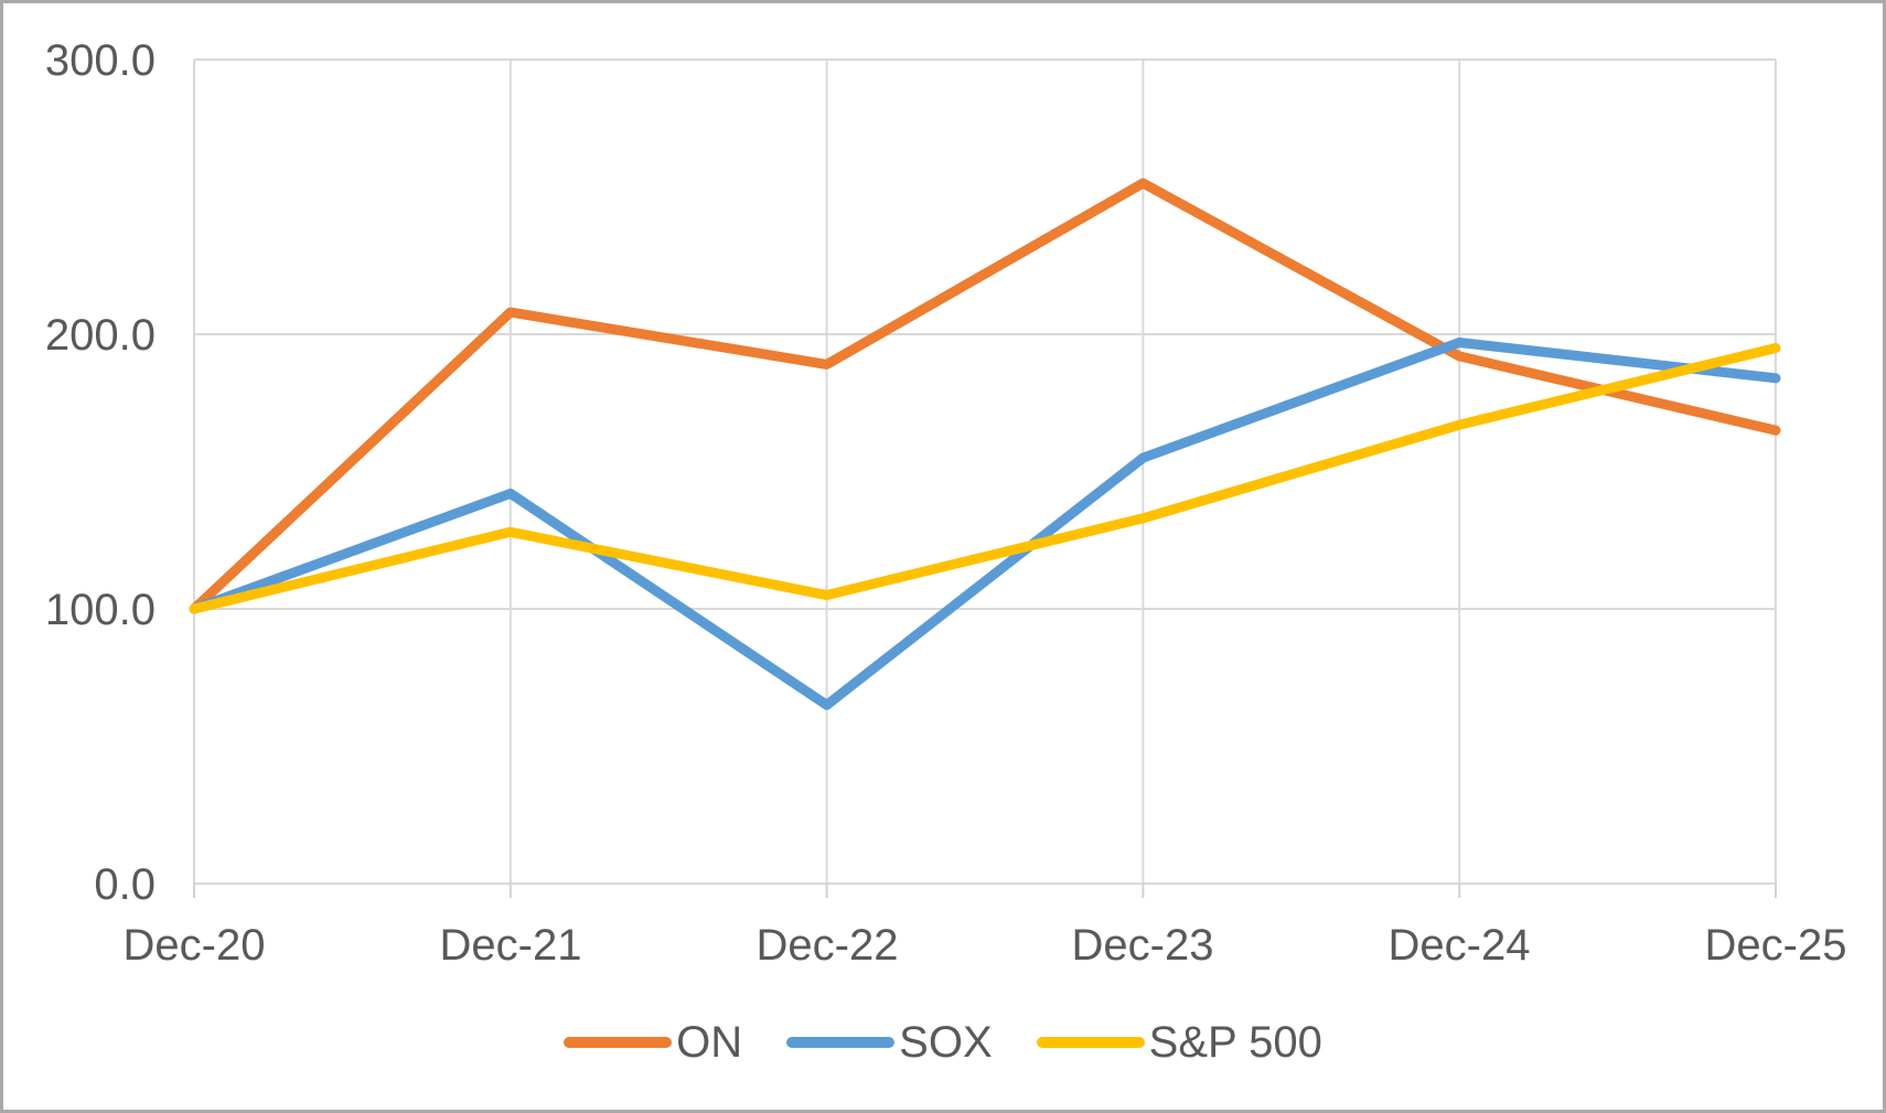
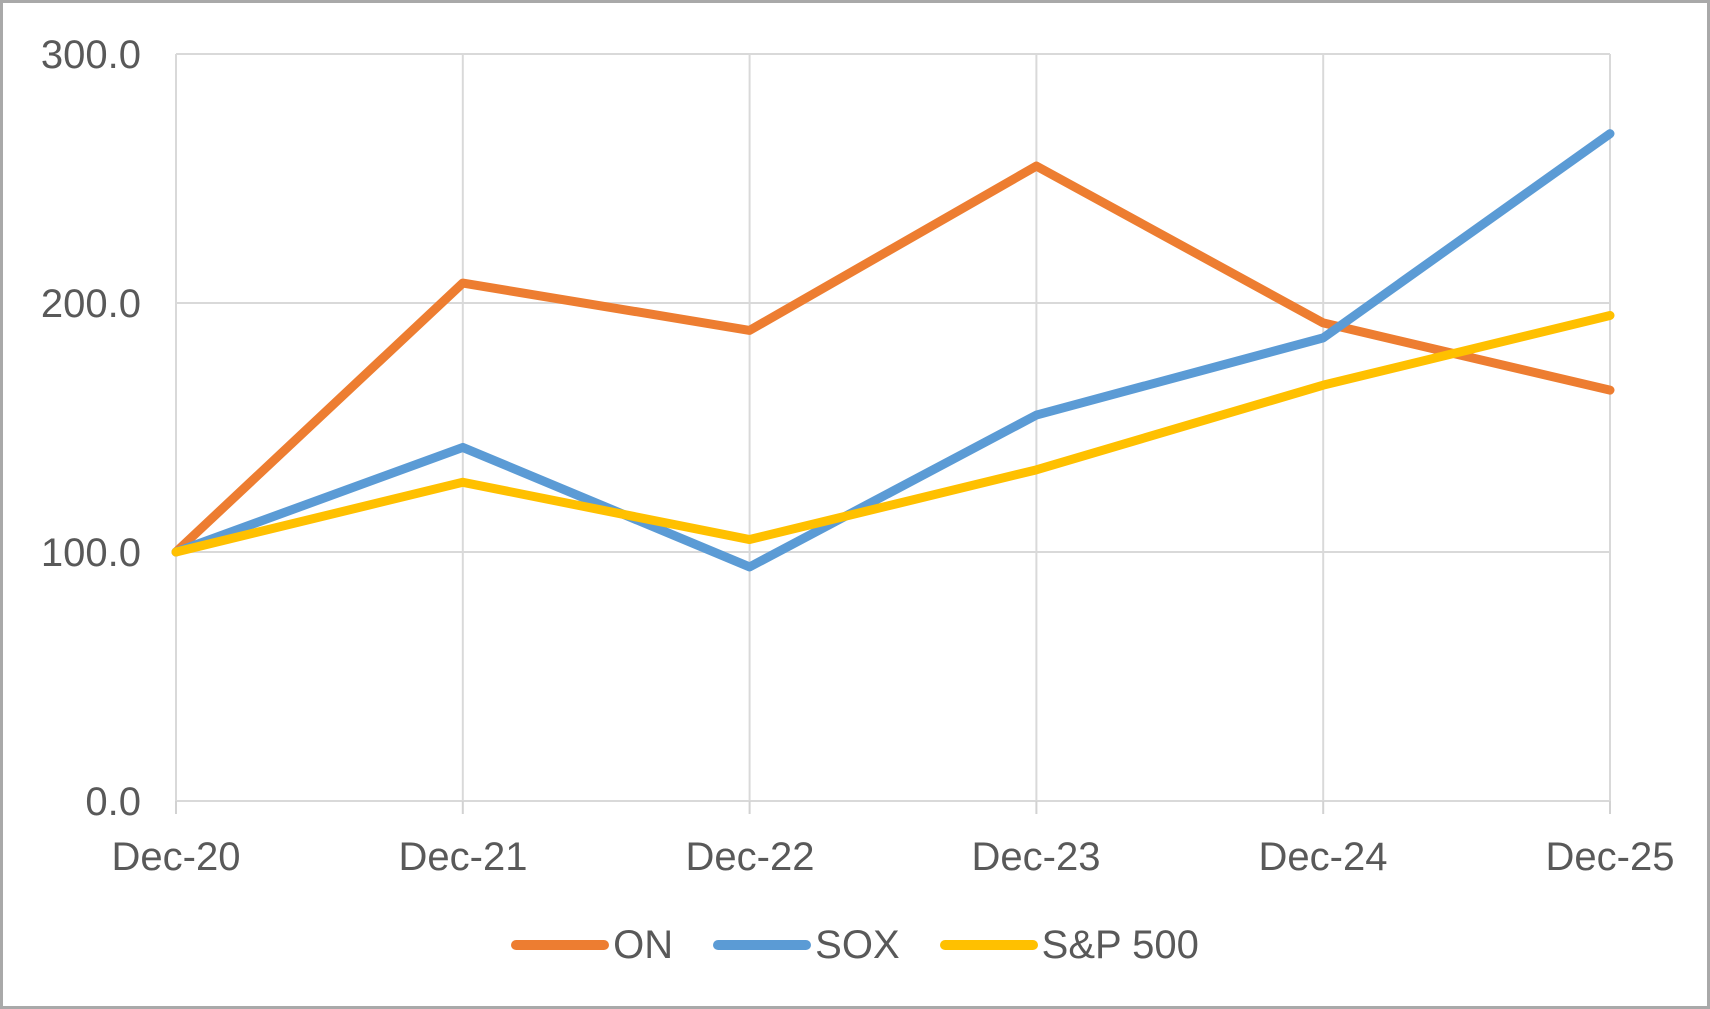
SOX/Dec-22: 65 -> 94
SOX/Dec-24: 197 -> 186
SOX/Dec-25: 184 -> 268
